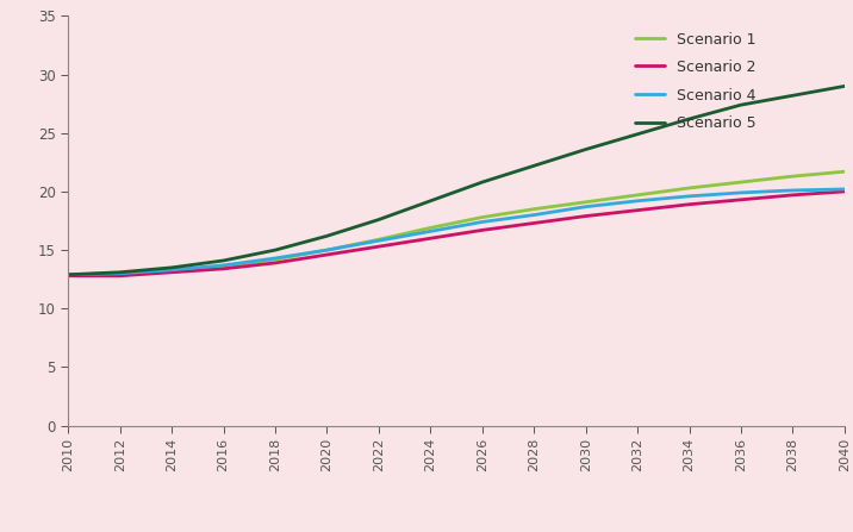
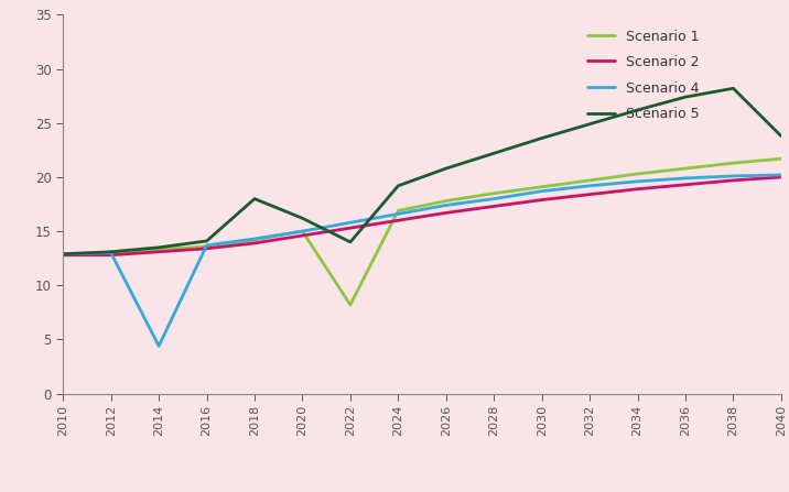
Scenario 4/2014: 13.3 -> 4.4
Scenario 5/2018: 15.0 -> 18.0
Scenario 1/2022: 15.9 -> 8.2
Scenario 5/2022: 17.6 -> 14.0
Scenario 5/2040: 29.0 -> 23.8
